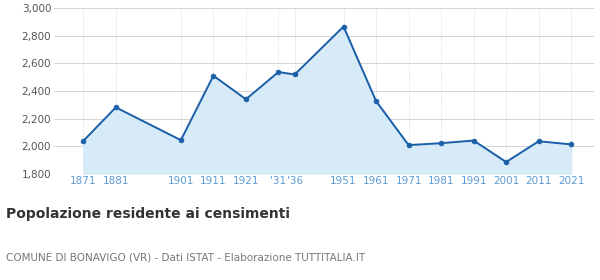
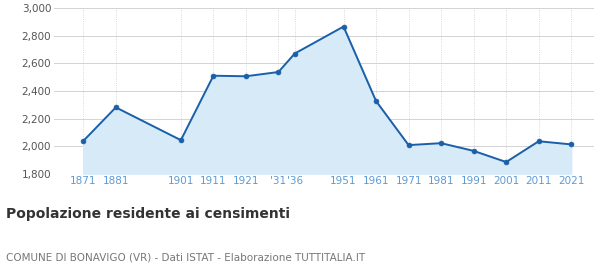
1921: 2,340 -> 2,510
'36: 2,520 -> 2,670
1991: 2,040 -> 1,960
